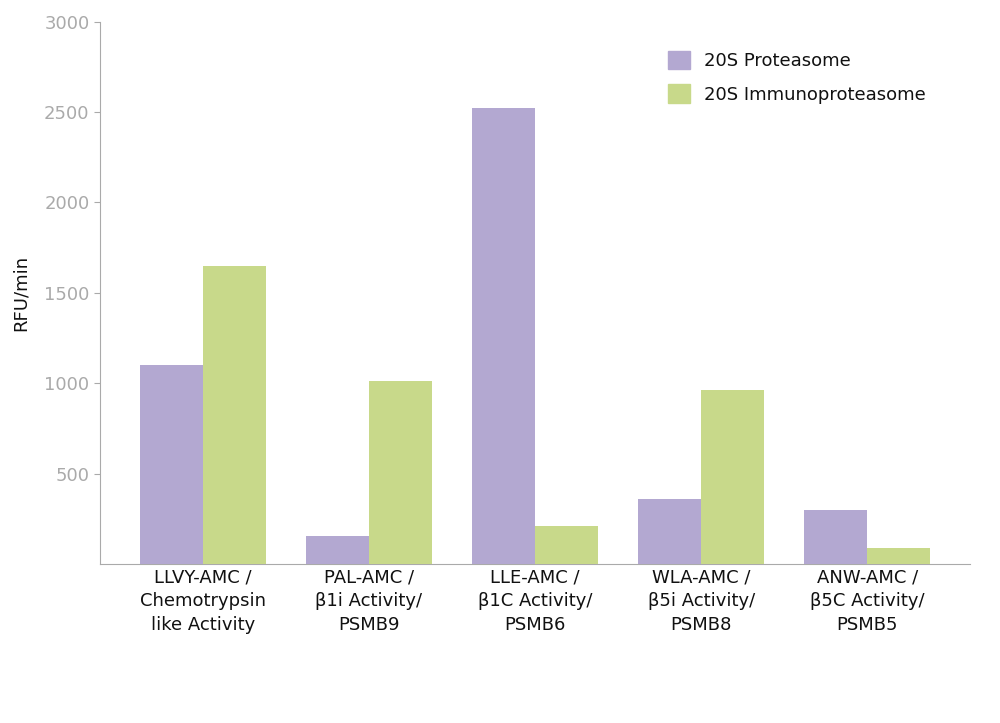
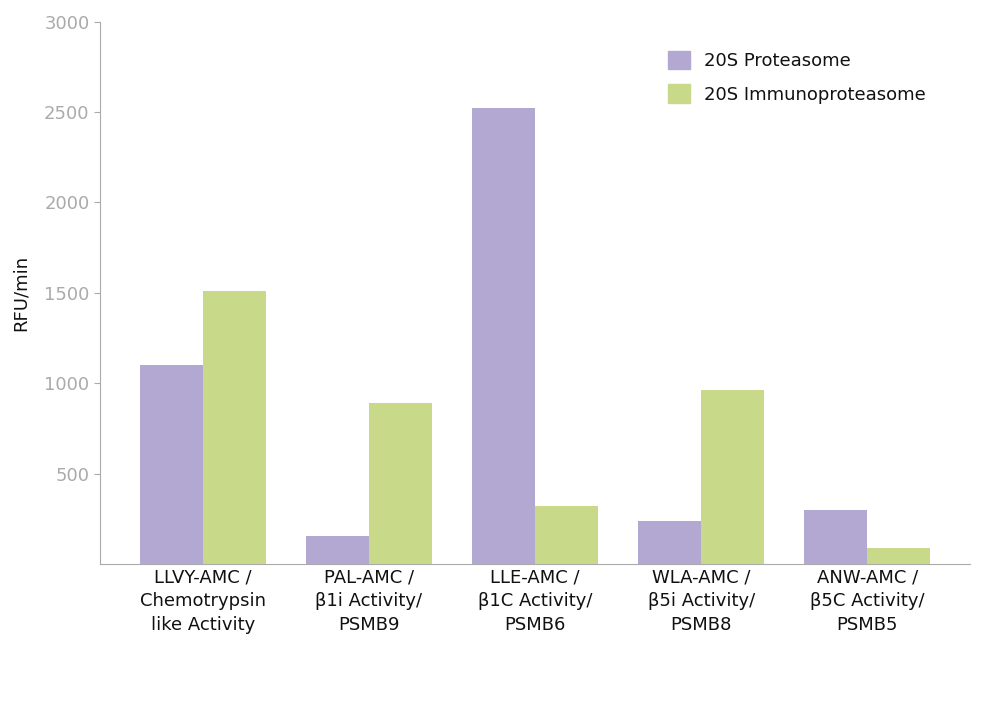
20S Immunoproteasome/LLVY-AMC / Chemotrypsin like Activity: 1650 -> 1510
20S Immunoproteasome/PAL-AMC / β1i Activity/ PSMB9: 1010 -> 890
20S Immunoproteasome/LLE-AMC / β1C Activity/ PSMB6: 210 -> 320
20S Proteasome/WLA-AMC / β5i Activity/ PSMB8: 360 -> 240
